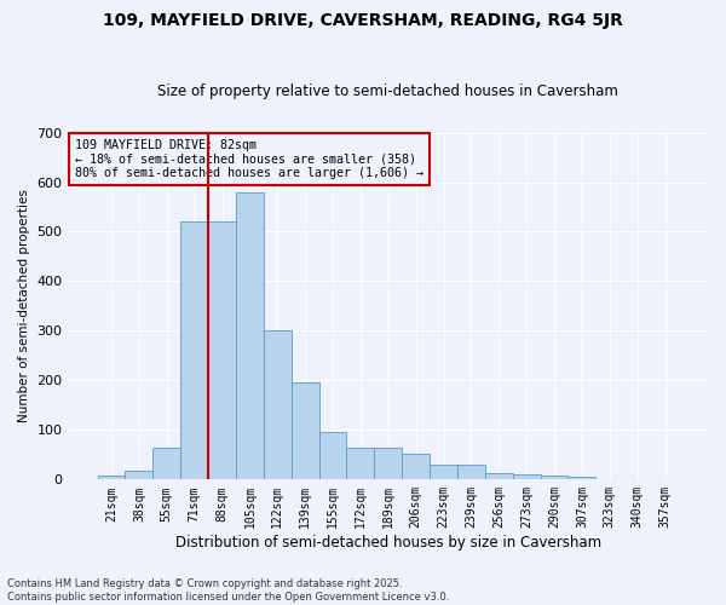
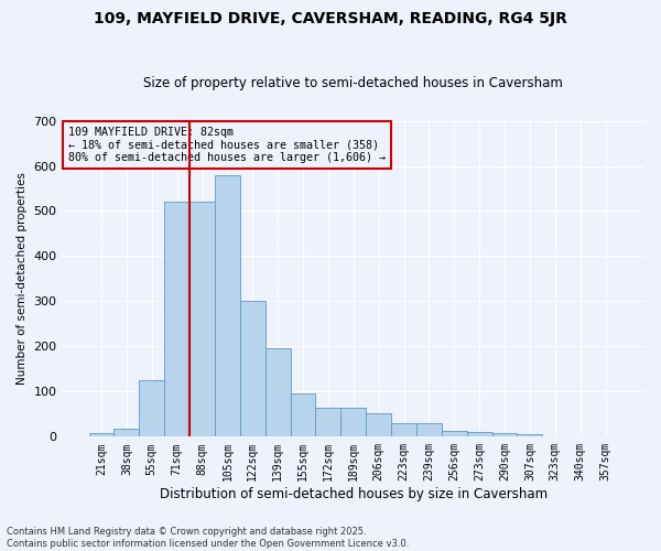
55sqm: 65 -> 125
